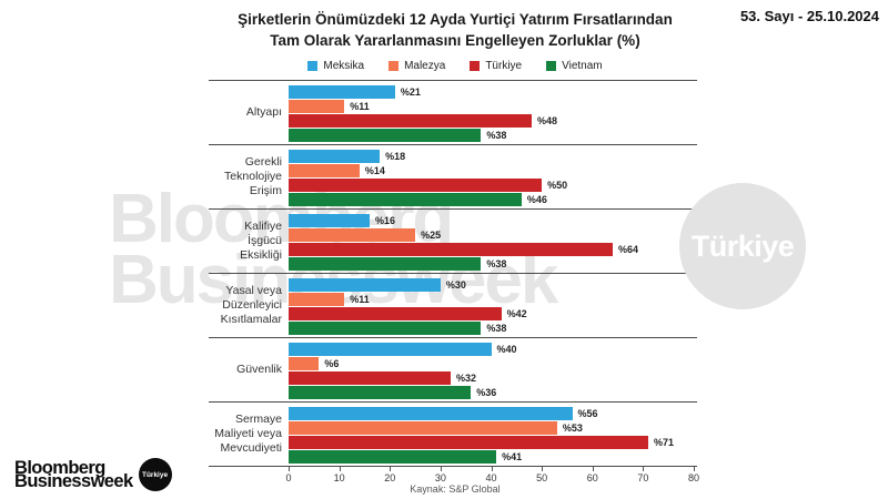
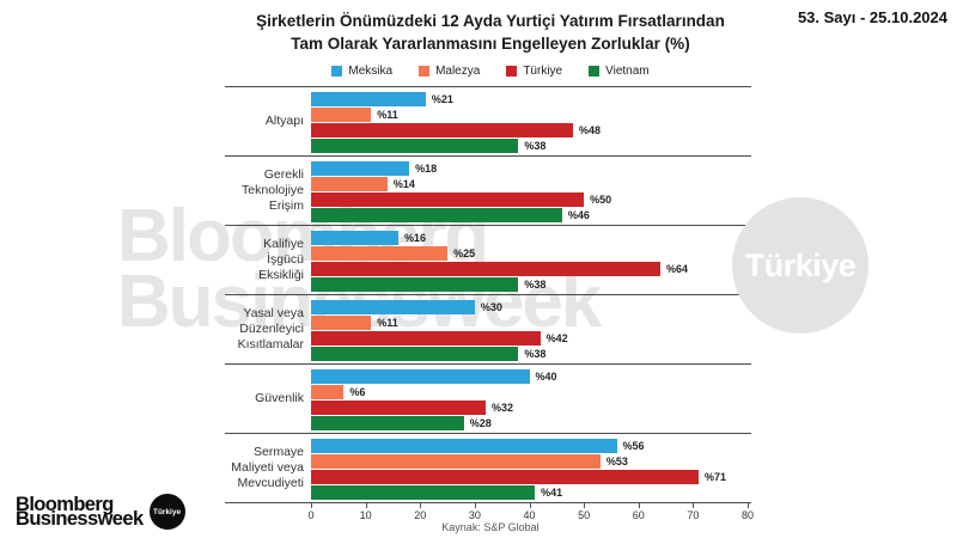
Vietnam/Güvenlik: 36 -> 28
